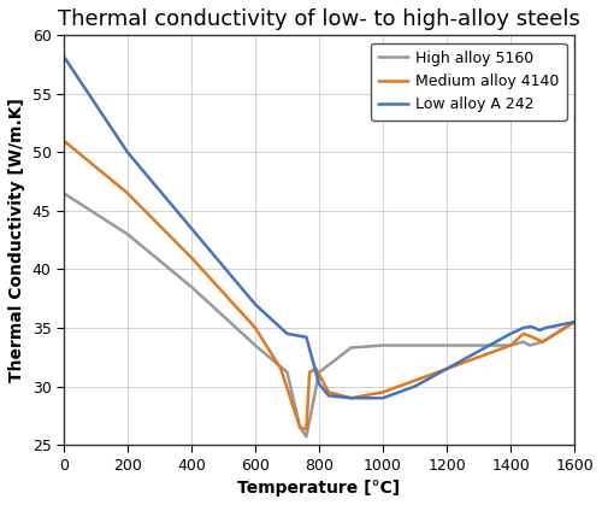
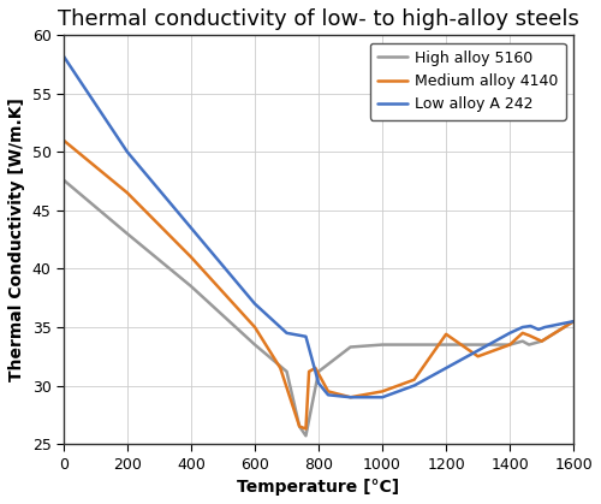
High alloy 5160/0: 46.5 -> 47.6
Medium alloy 4140/1200: 31.5 -> 34.4
